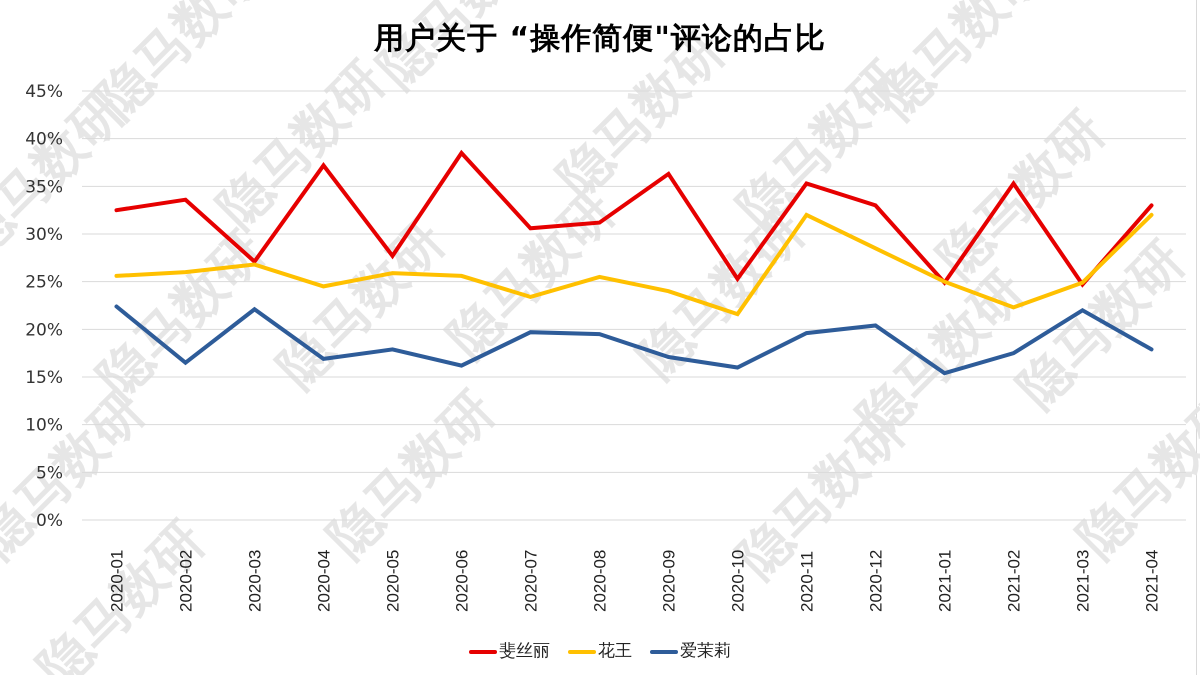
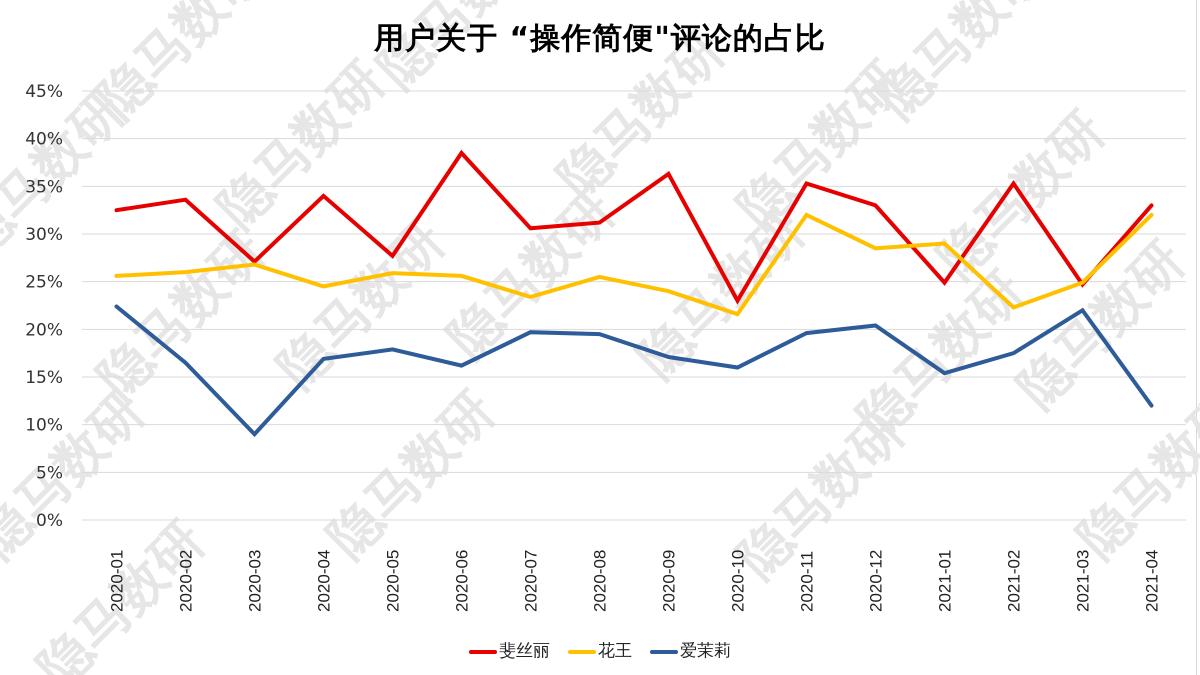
爱茉莉/2020-03: 22% -> 9%
斐丝丽/2020-04: 37% -> 34%
斐丝丽/2020-10: 25% -> 23%
花王/2021-01: 25% -> 29%
爱茉莉/2021-04: 18% -> 12%
